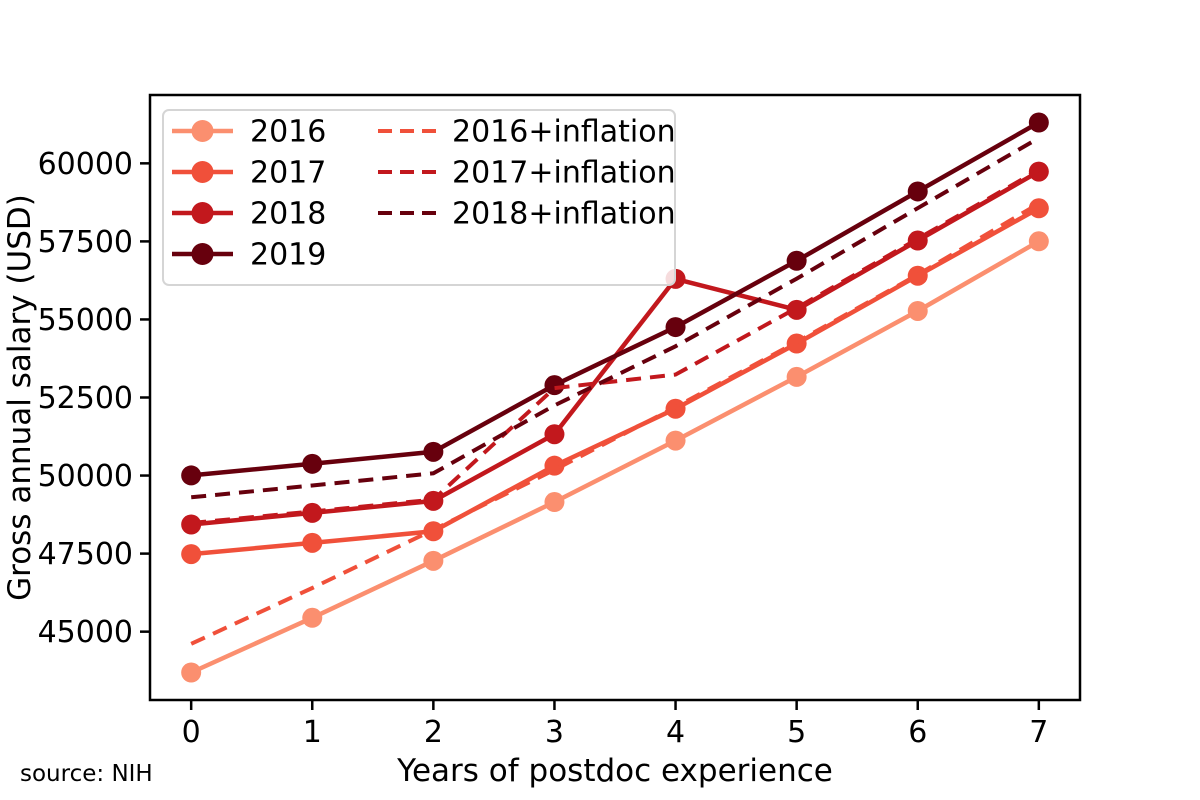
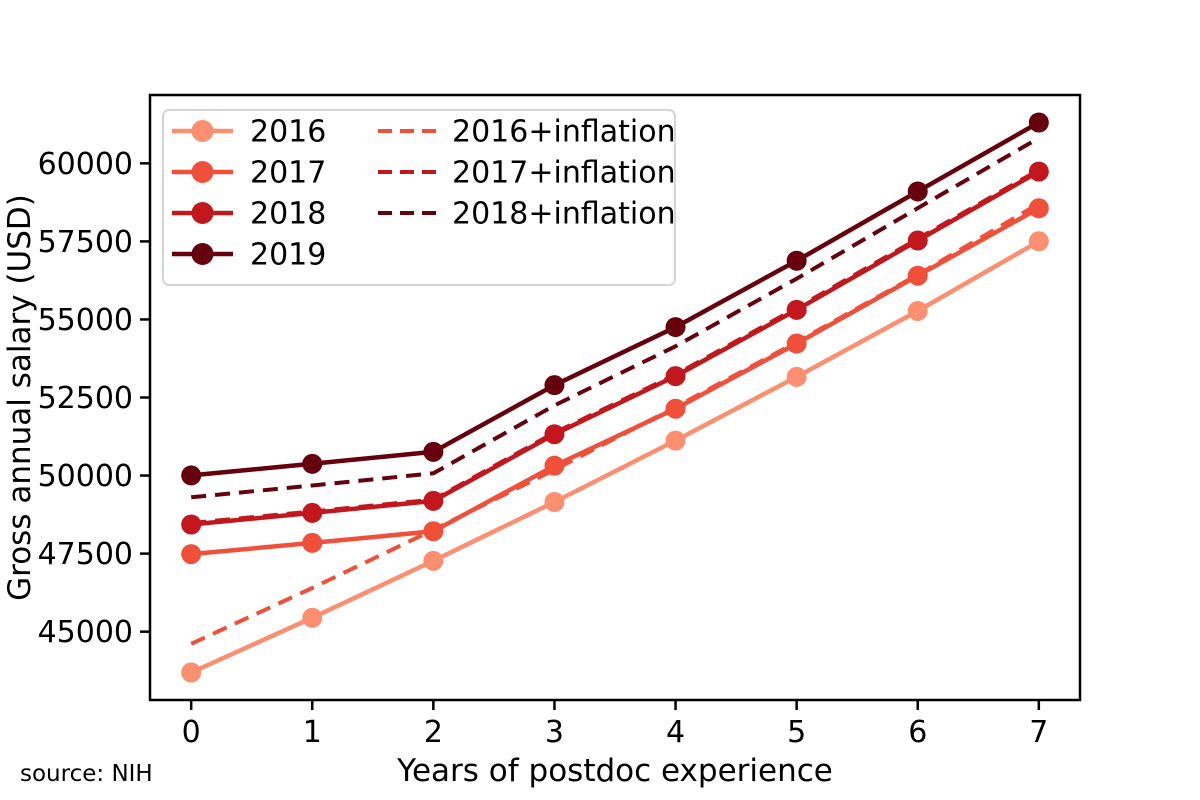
2017+inflation/3: 52800 -> 51400
2018/4: 56300 -> 53200
